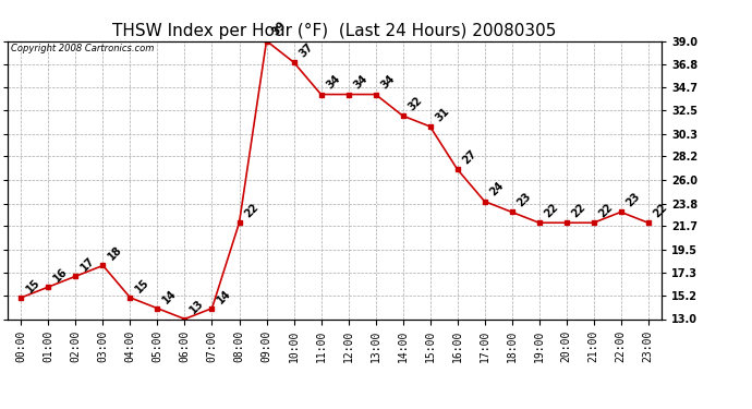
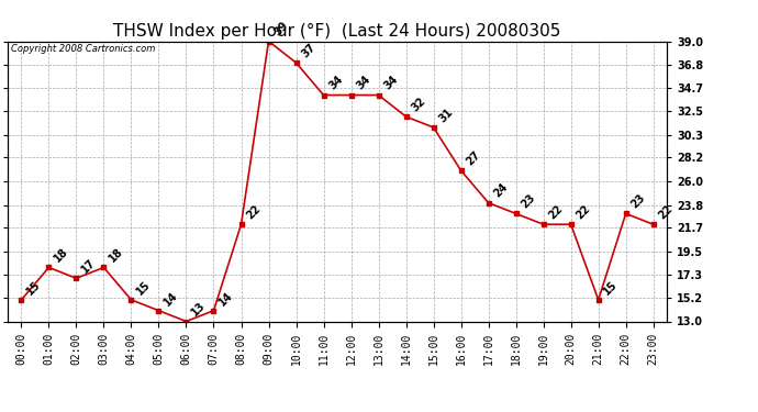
01:00: 16 -> 18
21:00: 22 -> 15
